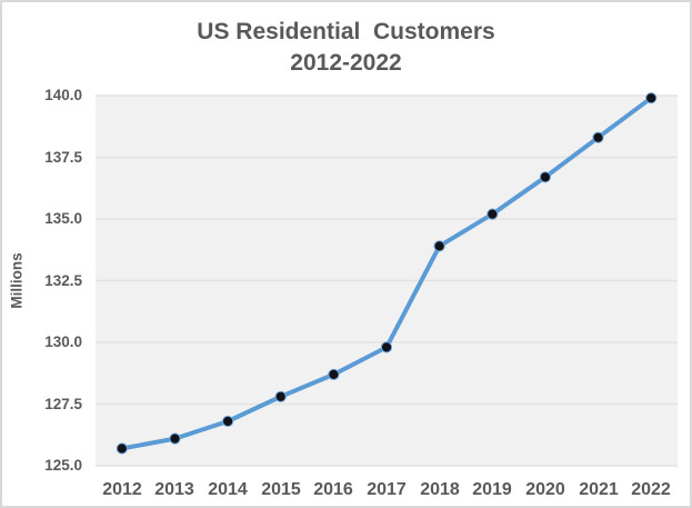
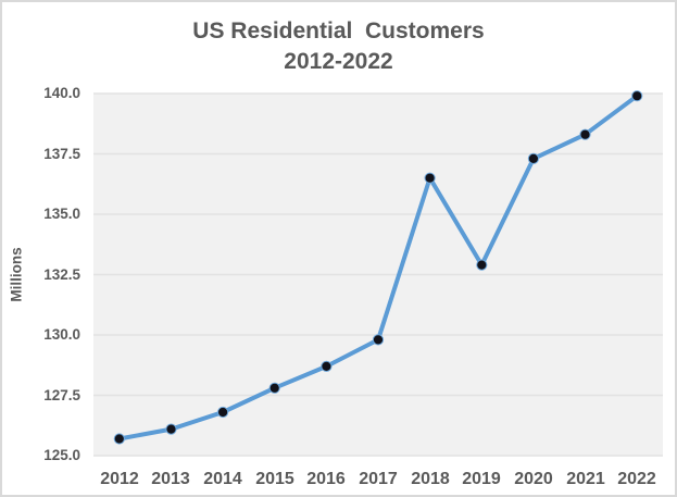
2018: 133.9 -> 136.5
2019: 135.2 -> 132.9
2020: 136.7 -> 137.3
